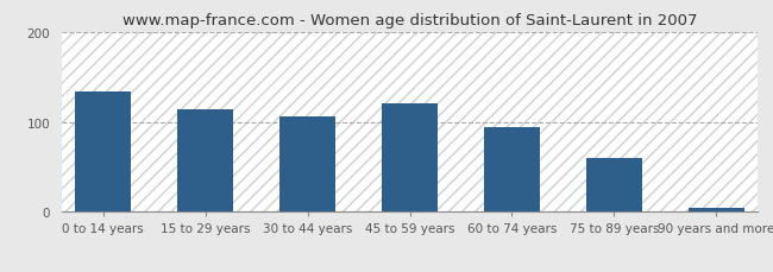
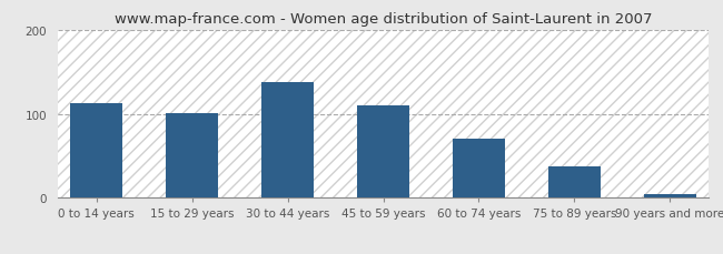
0 to 14 years: 134 -> 113
15 to 29 years: 114 -> 101
30 to 44 years: 106 -> 138
45 to 59 years: 120 -> 110
60 to 74 years: 94 -> 70
75 to 89 years: 60 -> 37
